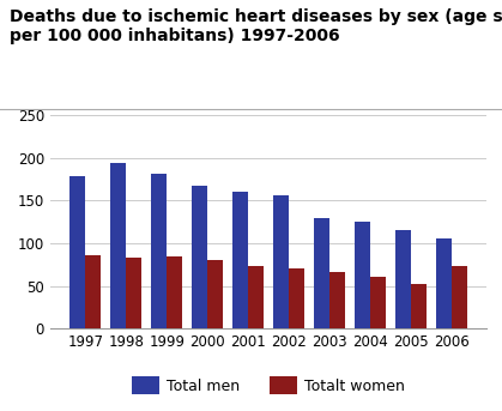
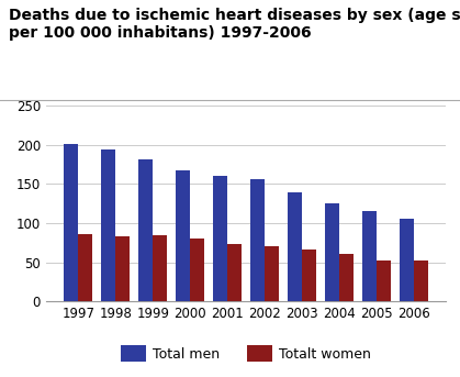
Total men/1997: 178 -> 201
Total men/2003: 130 -> 140
Totalt women/2006: 74 -> 53
